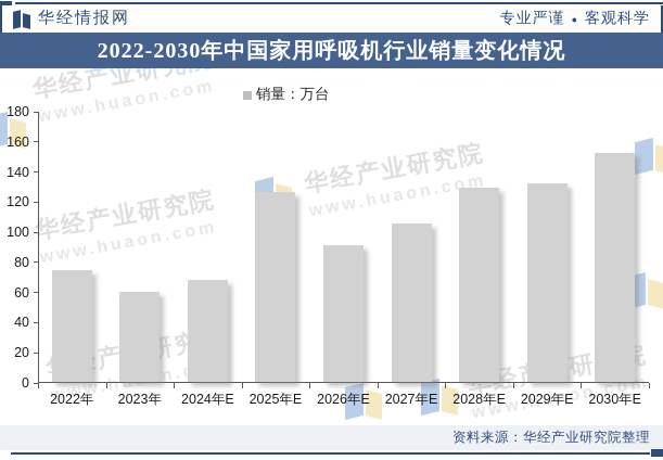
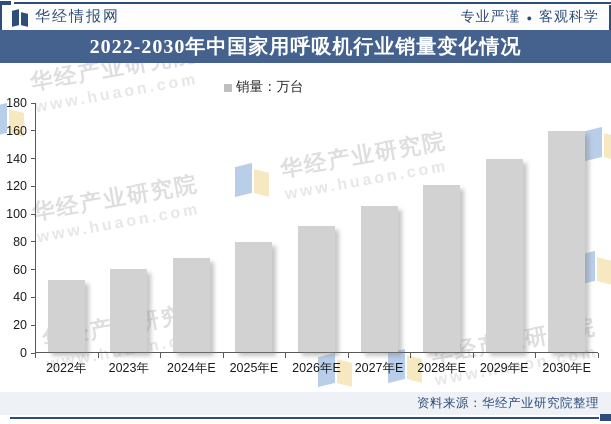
2022年: 74 -> 52
2025年E: 126 -> 79
2028年E: 129 -> 120
2029年E: 132 -> 139
2030年E: 152 -> 159
